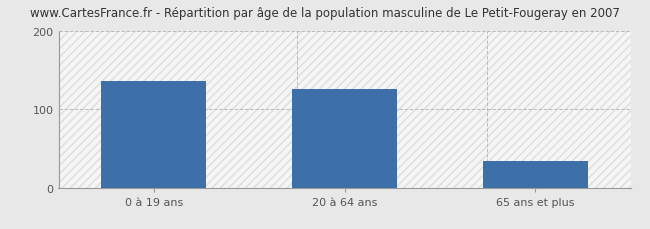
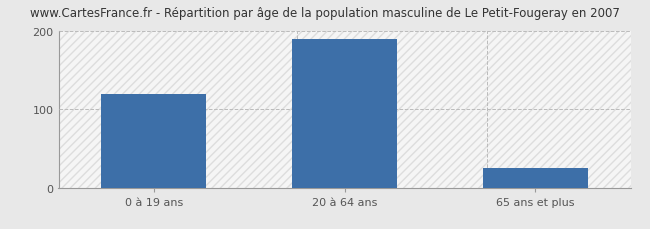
0 à 19 ans: 136 -> 120
20 à 64 ans: 126 -> 190
65 ans et plus: 34 -> 25
